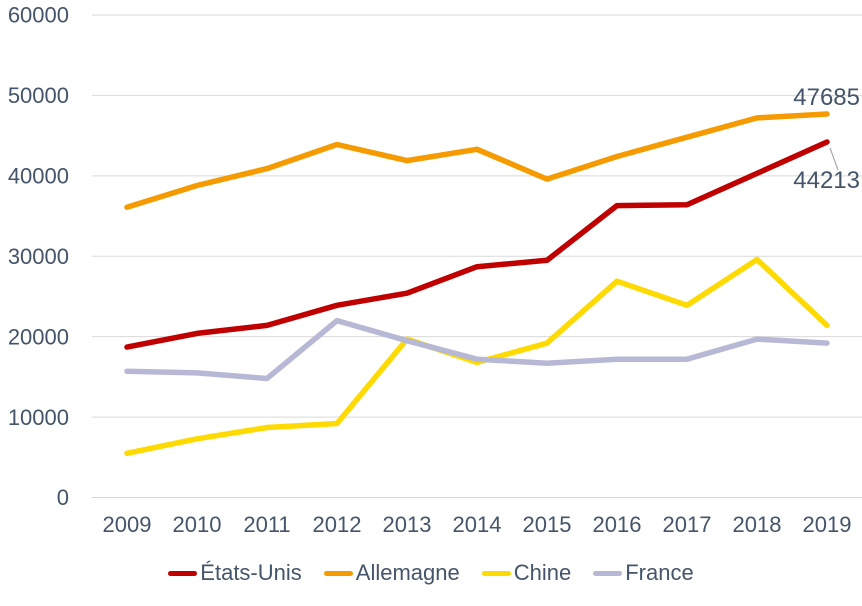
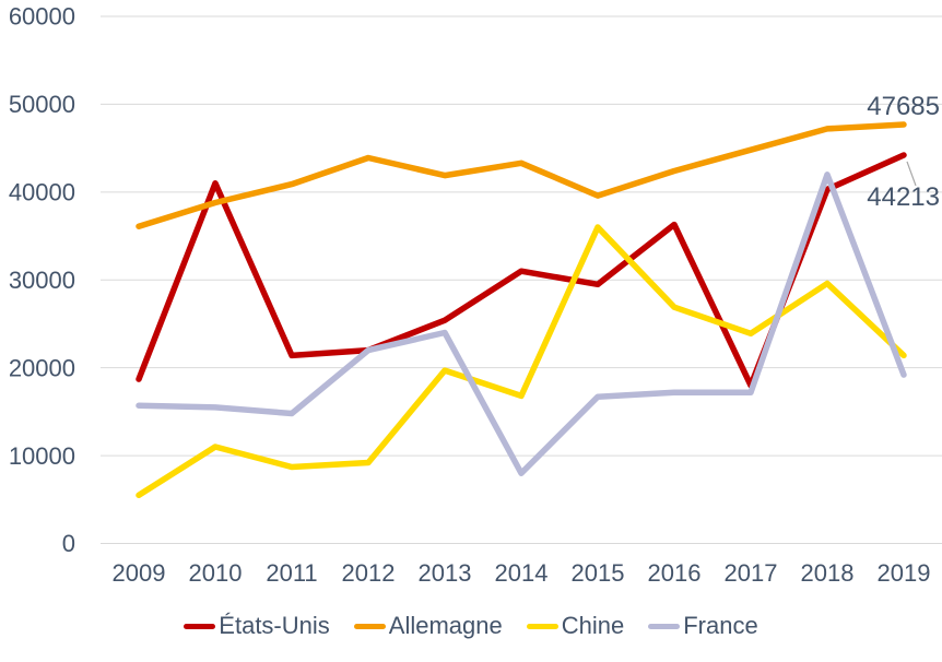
États-Unis/2010: 20000 -> 41000
Chine/2010: 7000 -> 11000
États-Unis/2012: 24000 -> 22000
France/2013: 20000 -> 24000
États-Unis/2014: 29000 -> 31000
France/2014: 17000 -> 8000
Chine/2015: 19000 -> 36000
États-Unis/2017: 36000 -> 18000
France/2018: 20000 -> 42000
